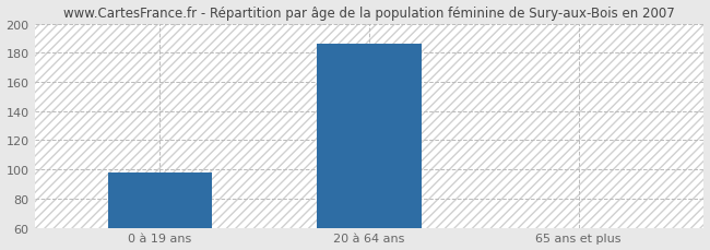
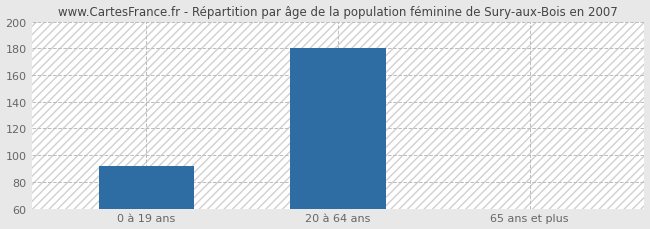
0 à 19 ans: 98 -> 92
20 à 64 ans: 186 -> 180
